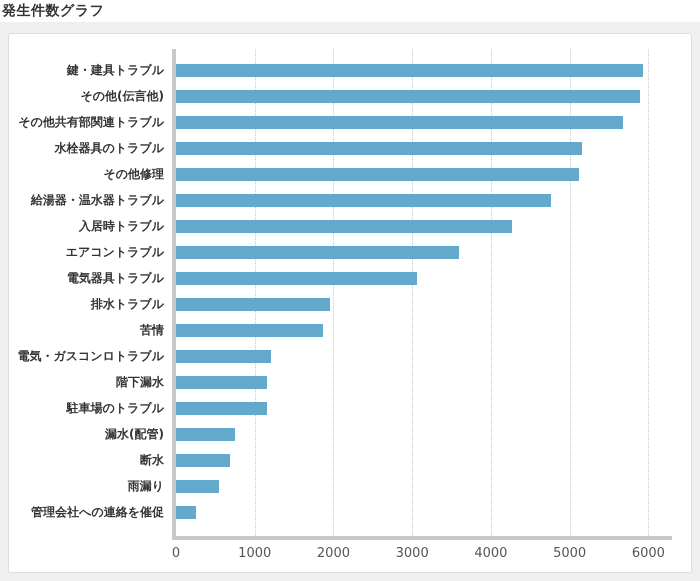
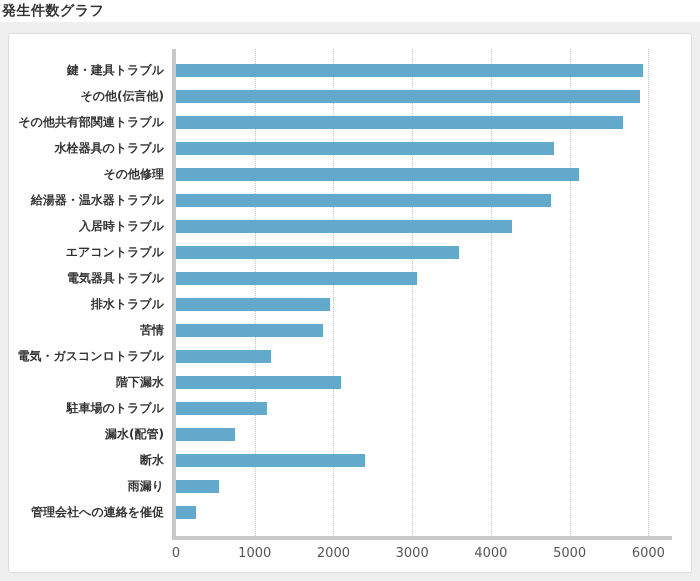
水栓器具のトラブル: 5200 -> 4800
階下漏水: 1200 -> 2100
断水: 700 -> 2400
